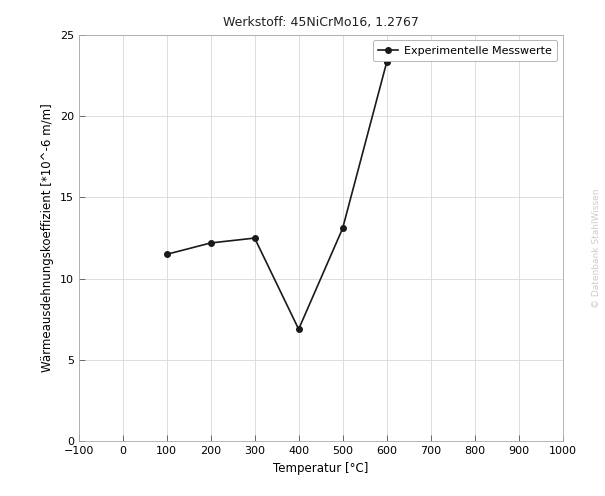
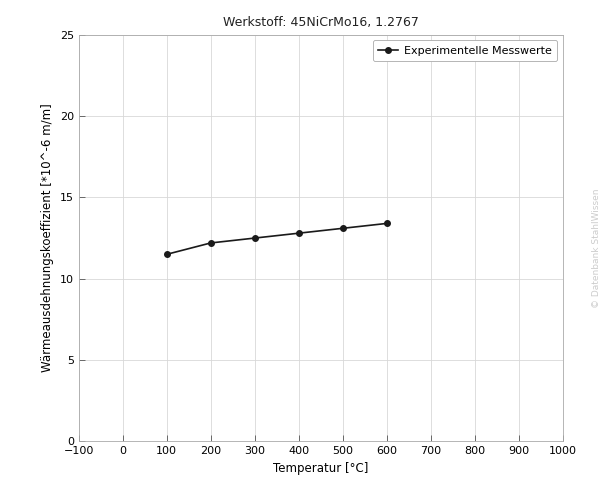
400: 6.9 -> 12.8
600: 23.3 -> 13.4
